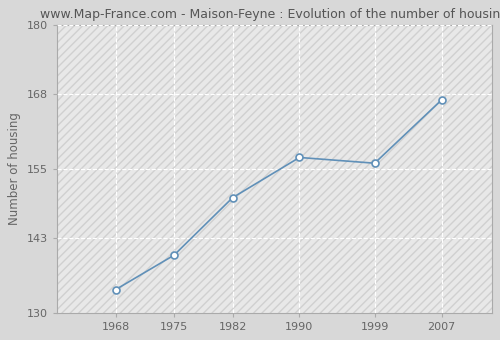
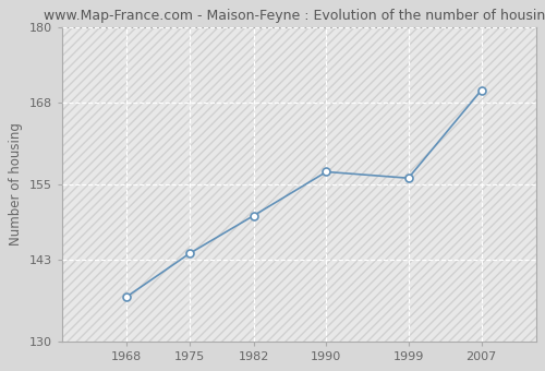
1968: 134 -> 137
1975: 140 -> 144
2007: 167 -> 170
